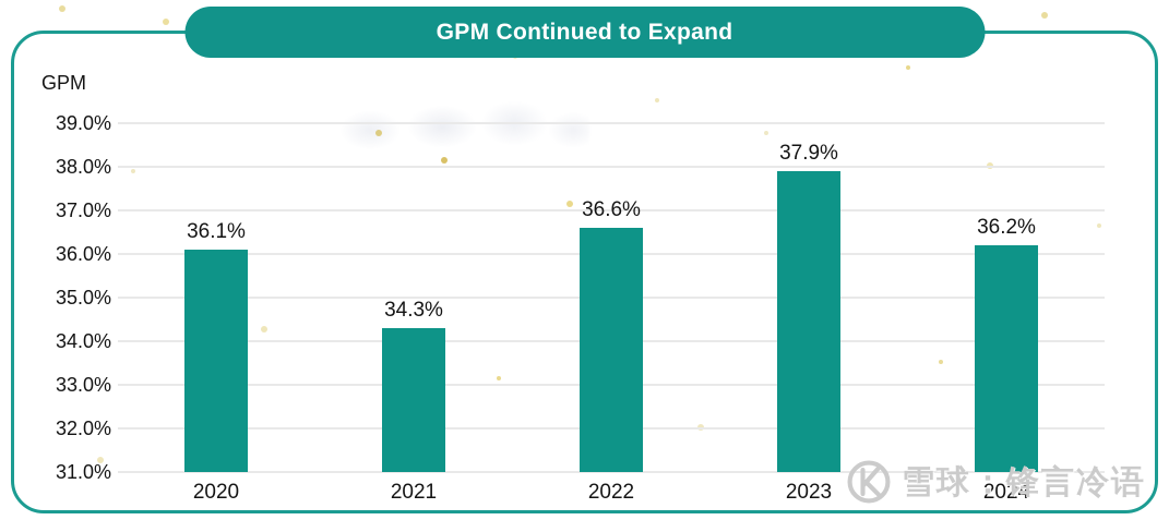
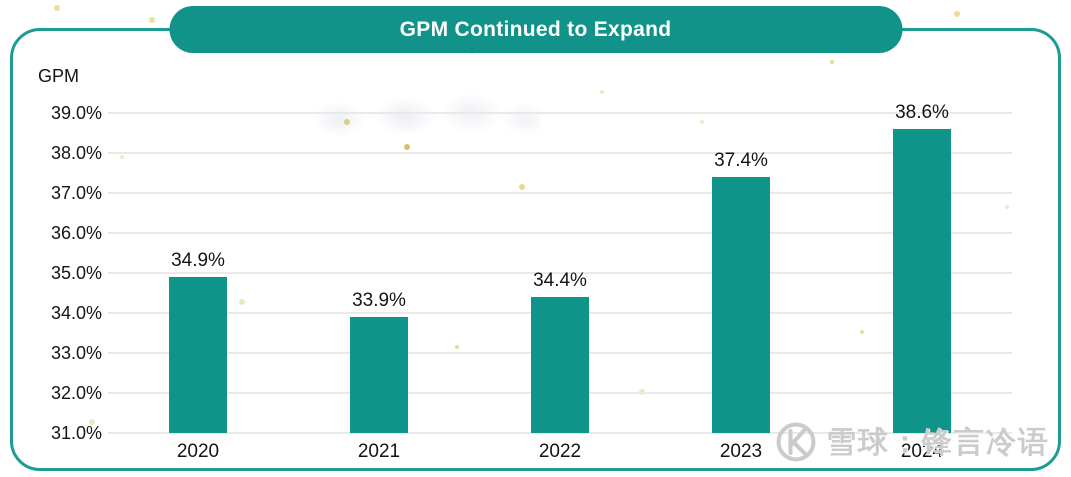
2020: 36.1% -> 34.9%
2021: 34.3% -> 33.9%
2022: 36.6% -> 34.4%
2023: 37.9% -> 37.4%
2024: 36.2% -> 38.6%
